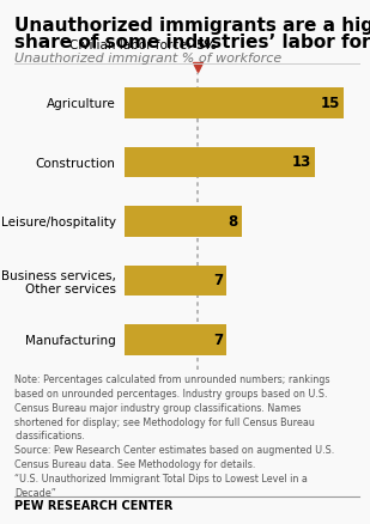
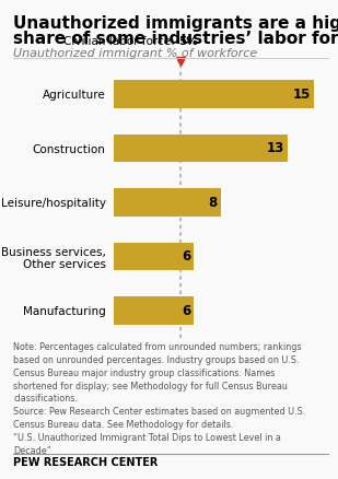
Business services, Other services: 7 -> 6
Manufacturing: 7 -> 6
